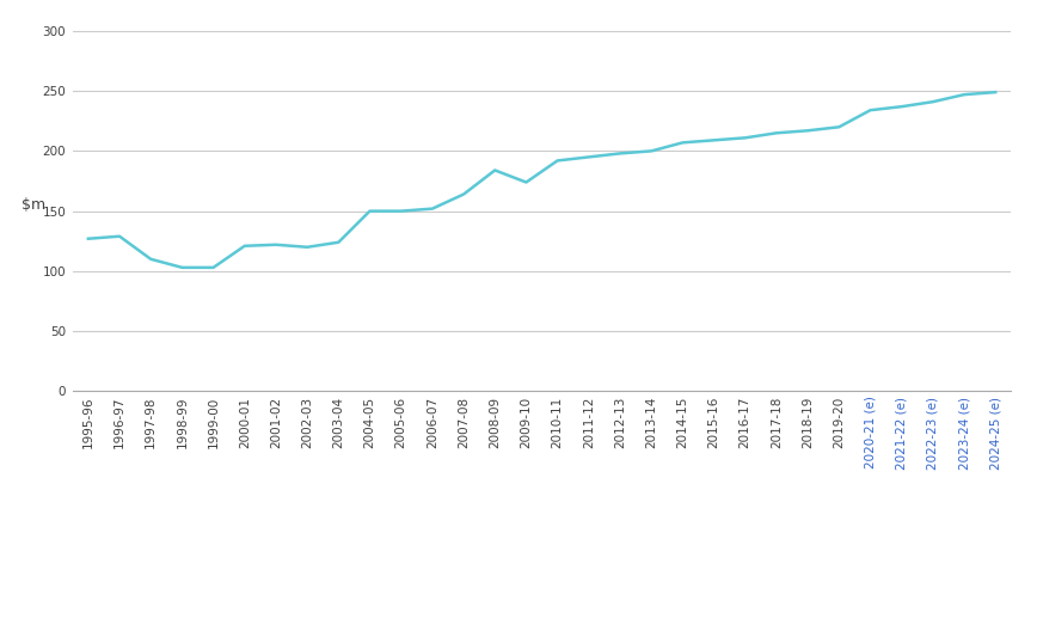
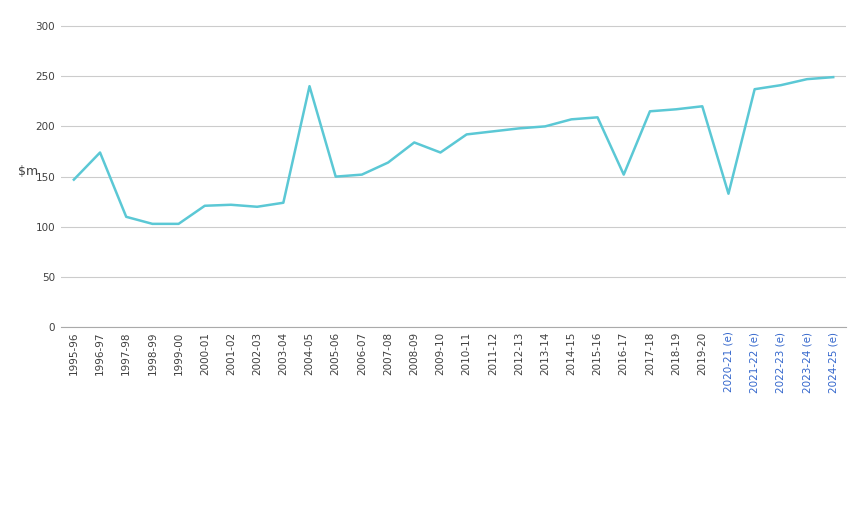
1995-96: 127 -> 147
1996-97: 129 -> 174
2004-05: 150 -> 240
2016-17: 211 -> 152
2020-21 (e): 234 -> 133
